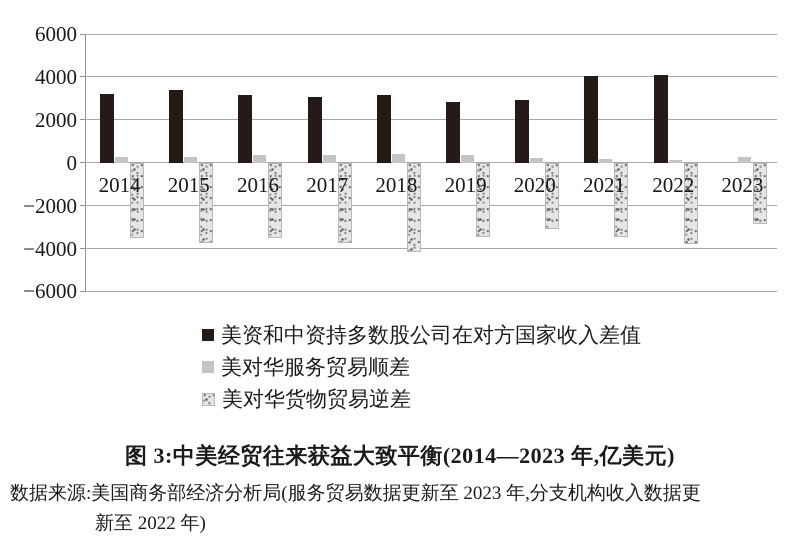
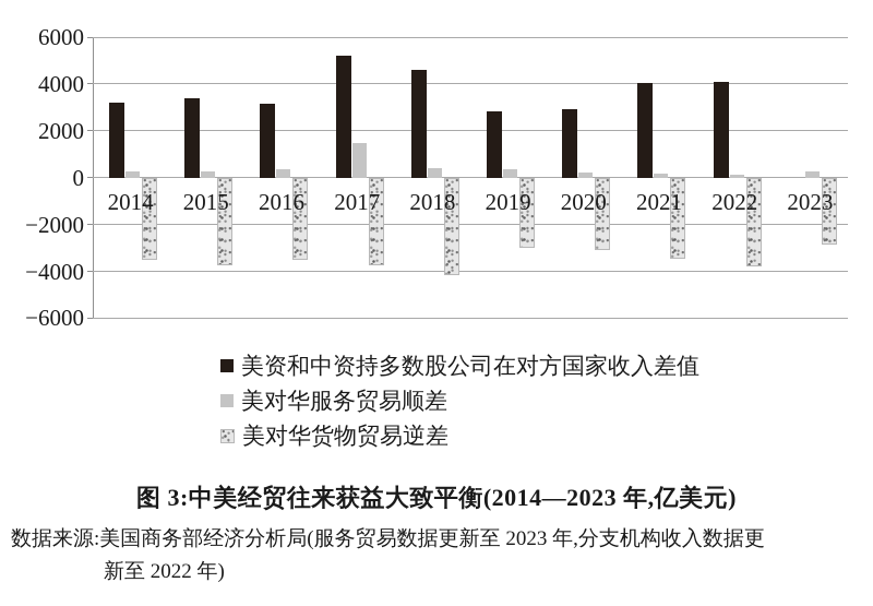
美资和中资持多数股公司在对方国家收入差值/2017: 3000 -> 5200
美对华服务贸易顺差/2017: 400 -> 1500
美资和中资持多数股公司在对方国家收入差值/2018: 3200 -> 4600
美对华货物贸易逆差/2019: -3400 -> -3000
